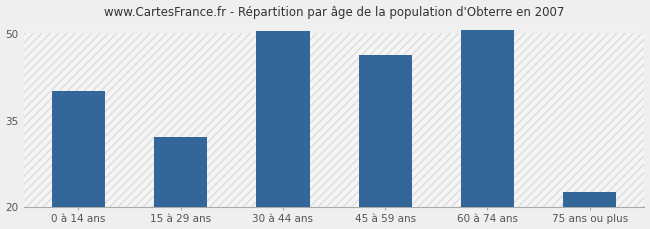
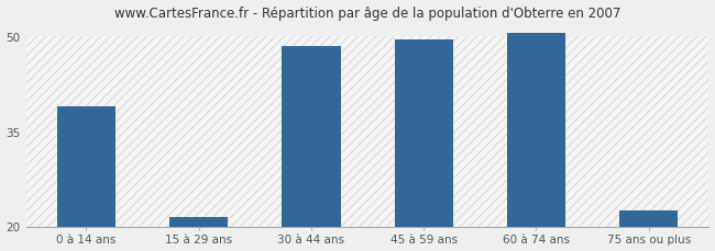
0 à 14 ans: 40.0 -> 39.0
15 à 29 ans: 32.0 -> 21.5
30 à 44 ans: 50.4 -> 48.5
45 à 59 ans: 46.2 -> 49.5
